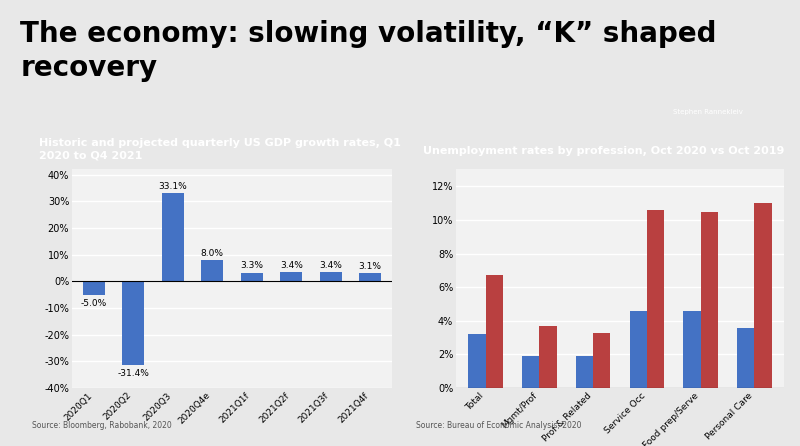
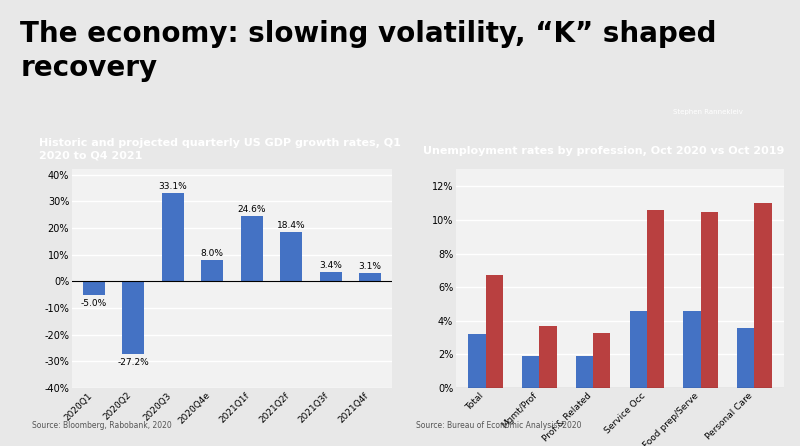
2020Q2: -31.4% -> -27.2%
2021Q1f: 3.3% -> 24.6%
2021Q2f: 3.4% -> 18.4%
